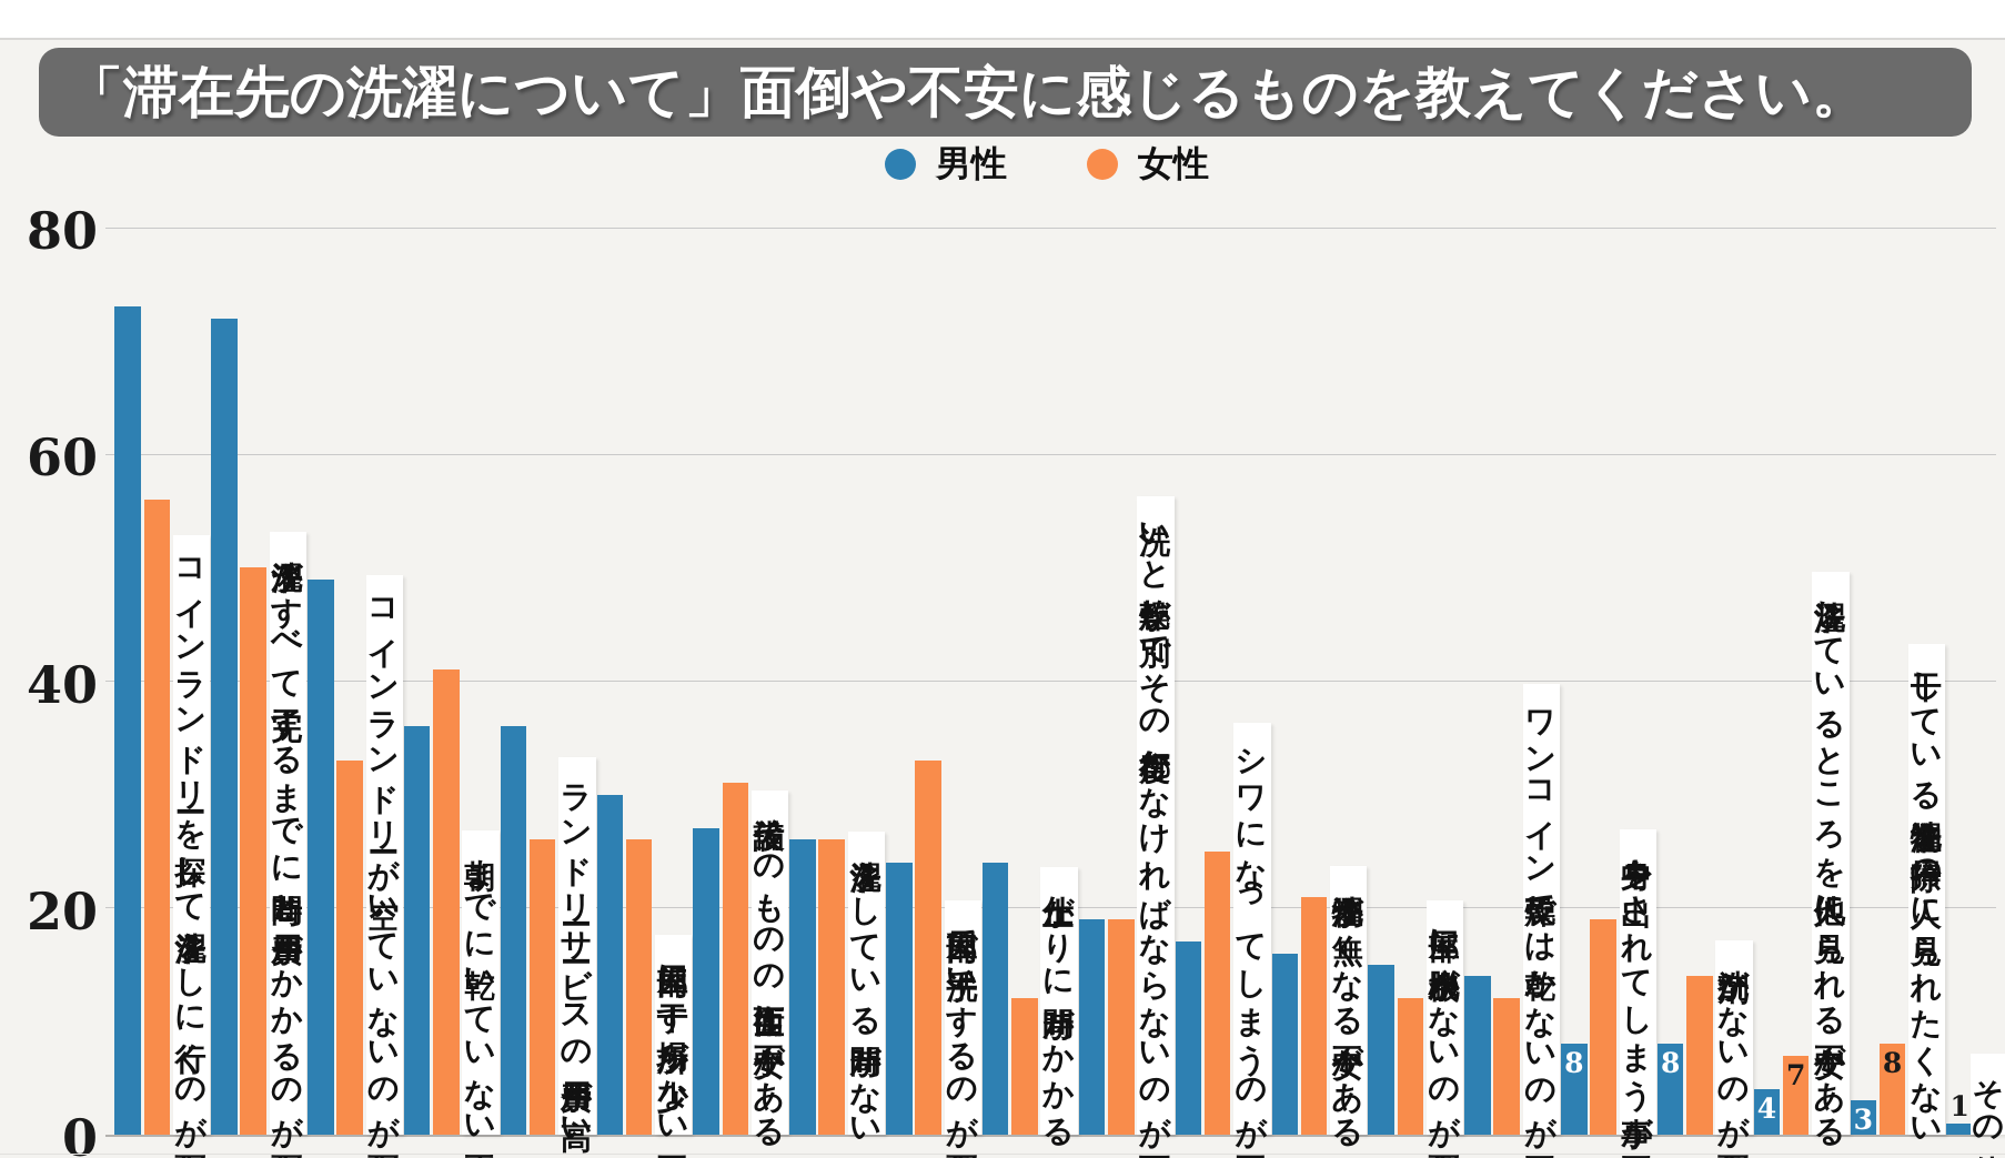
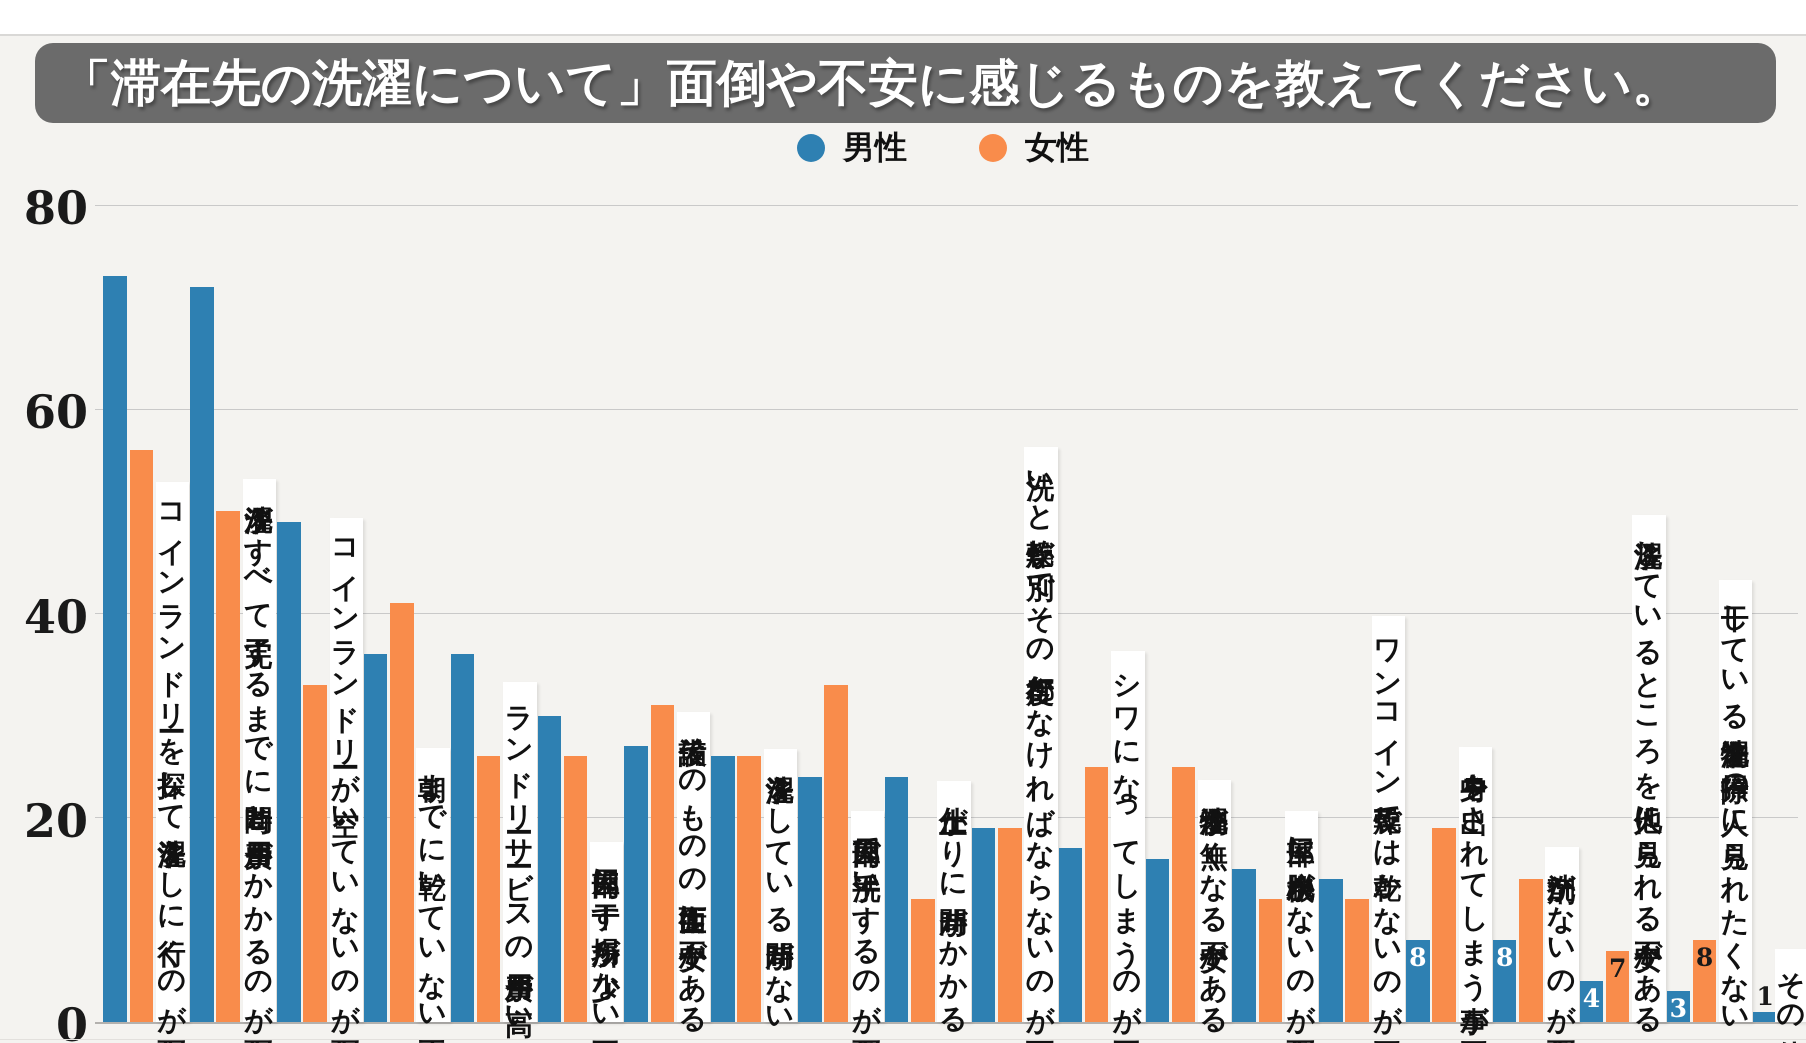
女性/洗濯物が無くなる不安がある: 21 -> 25
